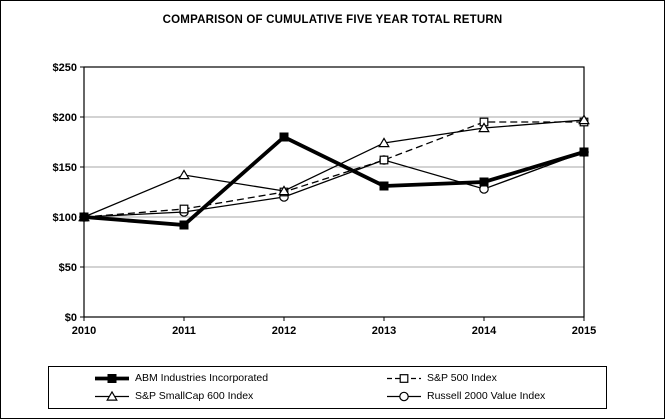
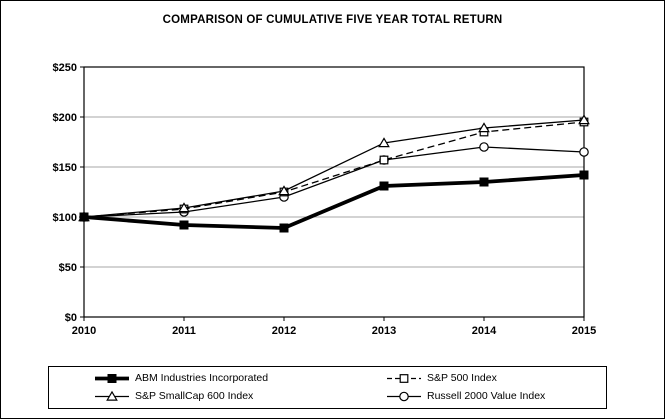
S&P SmallCap 600 Index/2011: $142 -> $109
ABM Industries Incorporated/2012: $180 -> $89
S&P 500 Index/2014: $195 -> $185
Russell 2000 Value Index/2014: $128 -> $170
ABM Industries Incorporated/2015: $165 -> $142
